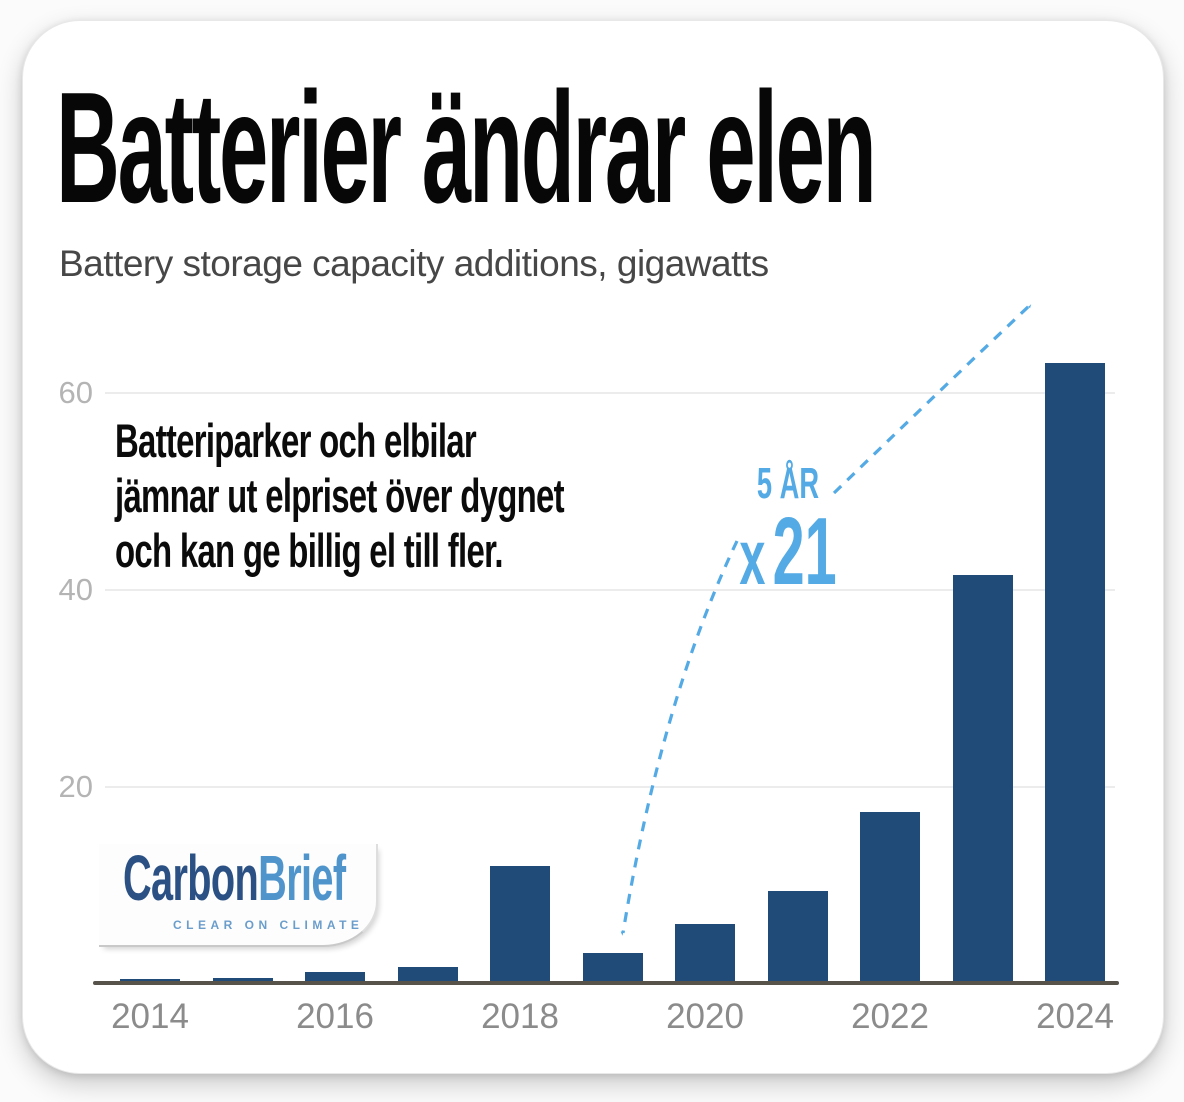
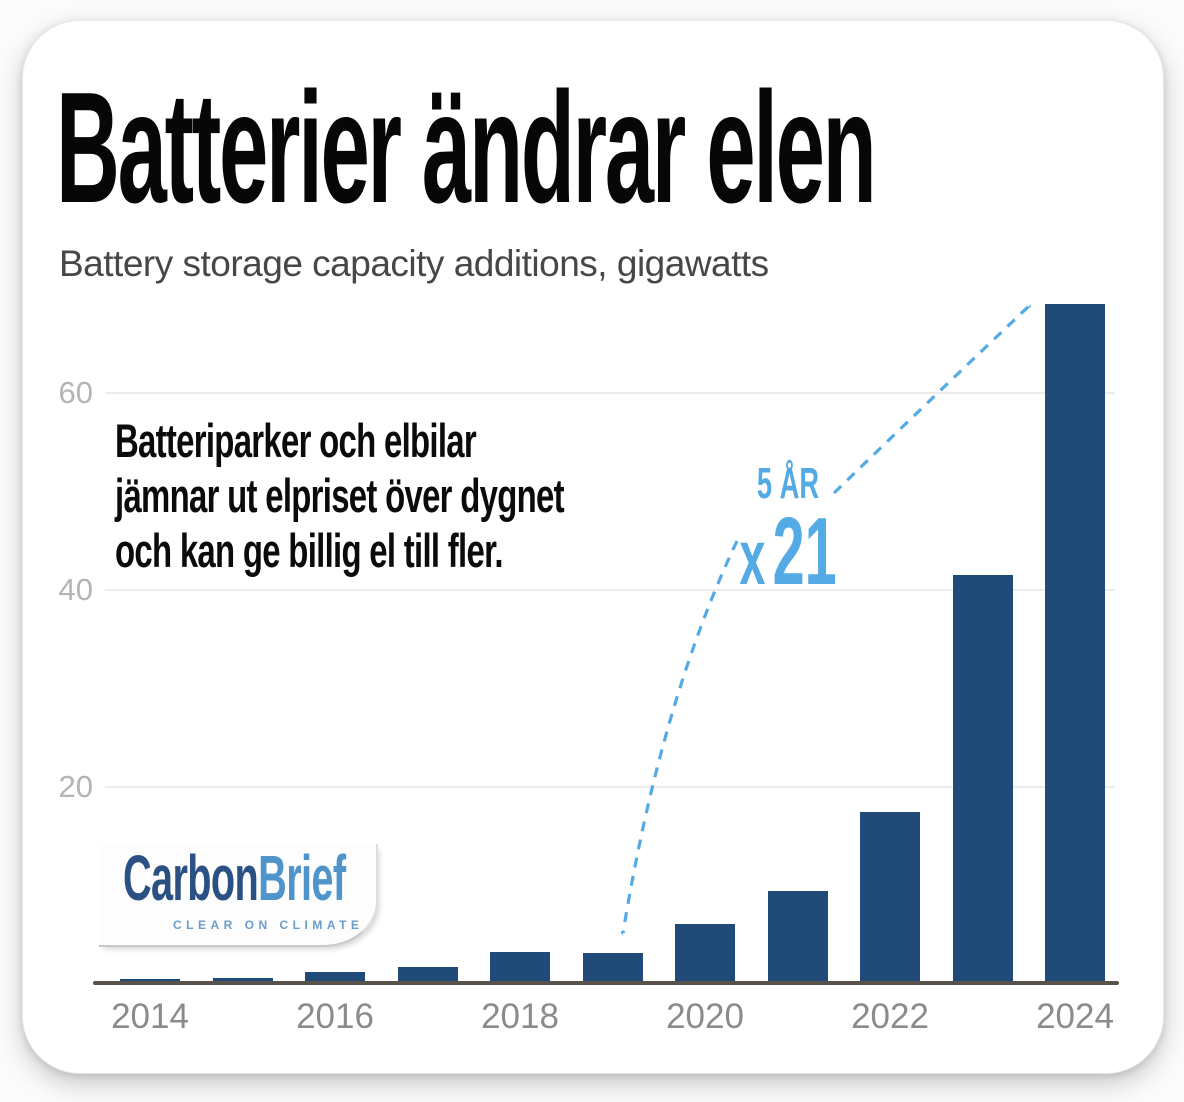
2018: 12 -> 3
2024: 63 -> 69
